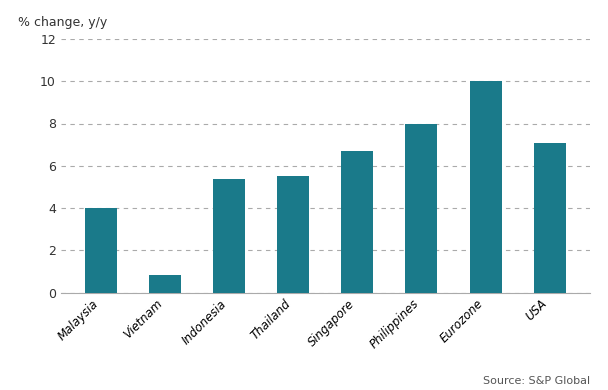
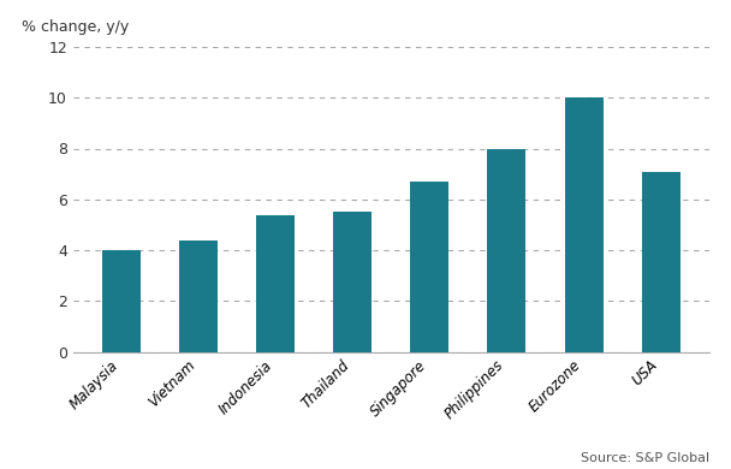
Vietnam: 0.85 -> 4.40
